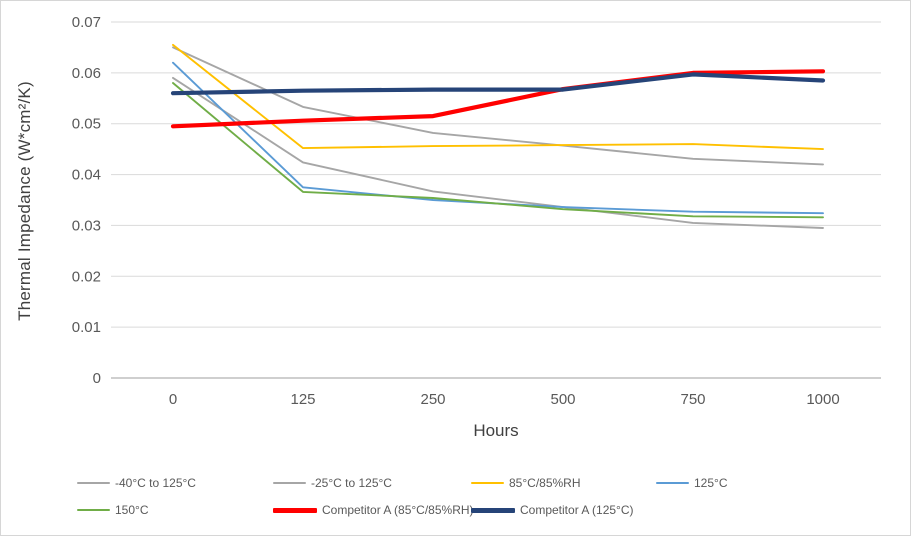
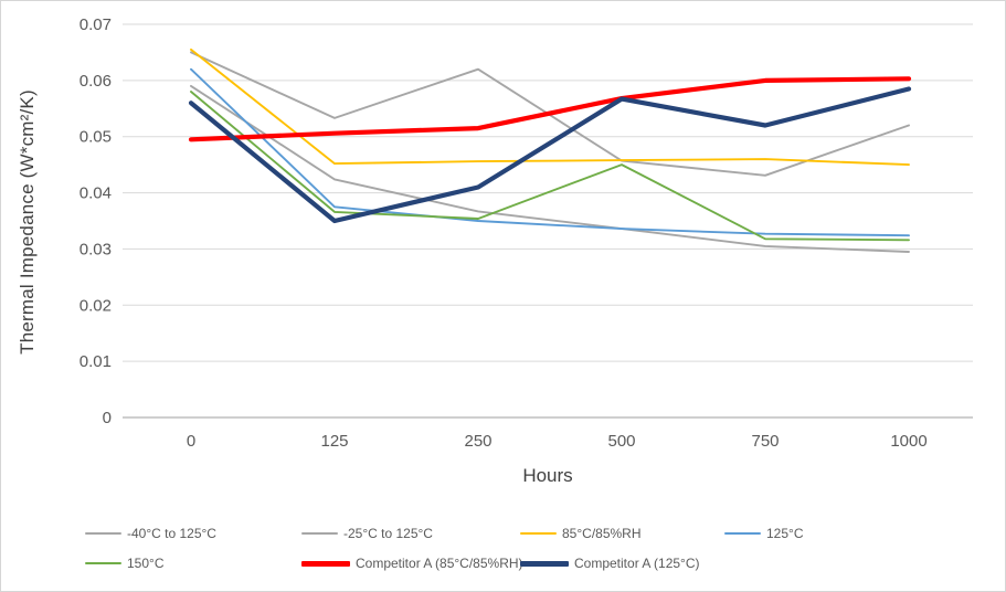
Competitor A (125°C)/125: 0.057 -> 0.035
-40°C to 125°C/250: 0.048 -> 0.062
Competitor A (125°C)/250: 0.057 -> 0.041
150°C/500: 0.033 -> 0.045
Competitor A (125°C)/750: 0.060 -> 0.052
-40°C to 125°C/1000: 0.042 -> 0.052
